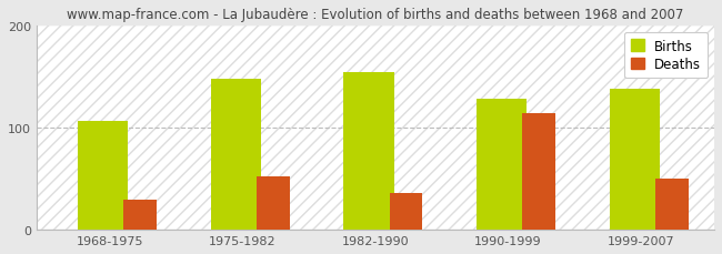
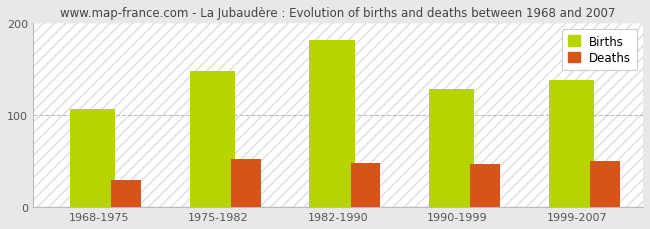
Births/1982-1990: 154 -> 181
Deaths/1982-1990: 36 -> 48
Deaths/1990-1999: 114 -> 47
